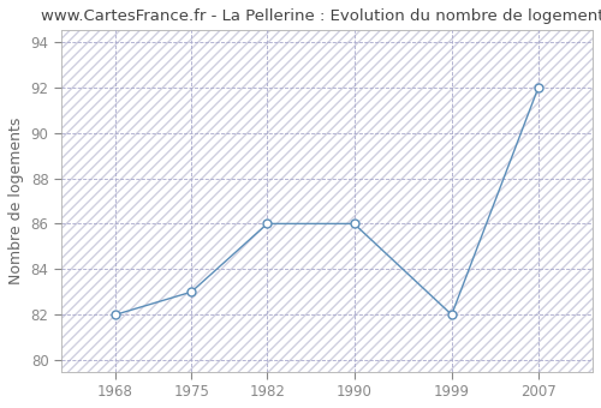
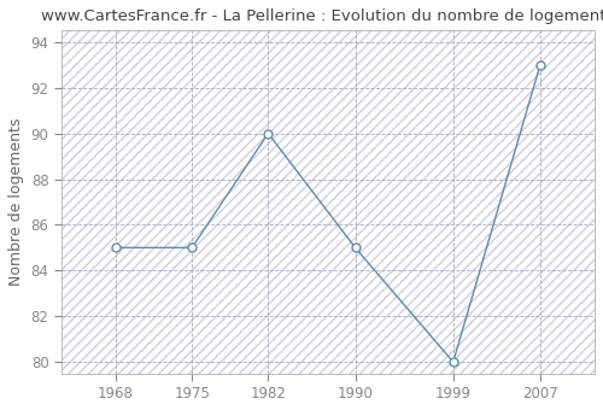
1968: 82 -> 85
1975: 83 -> 85
1982: 86 -> 90
1990: 86 -> 85
1999: 82 -> 80
2007: 92 -> 93
